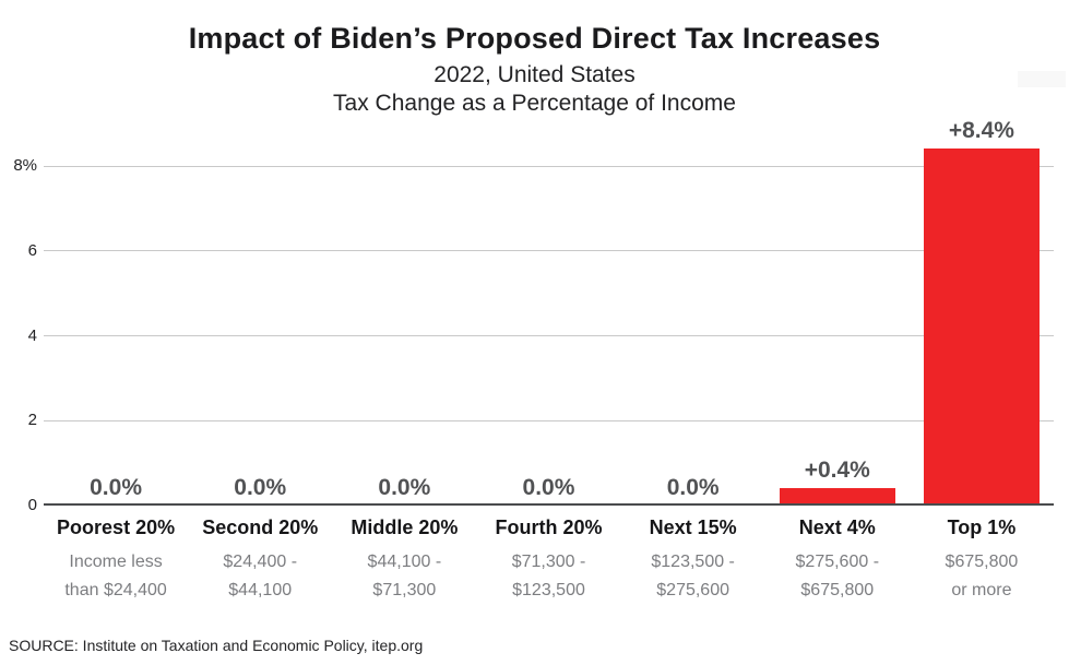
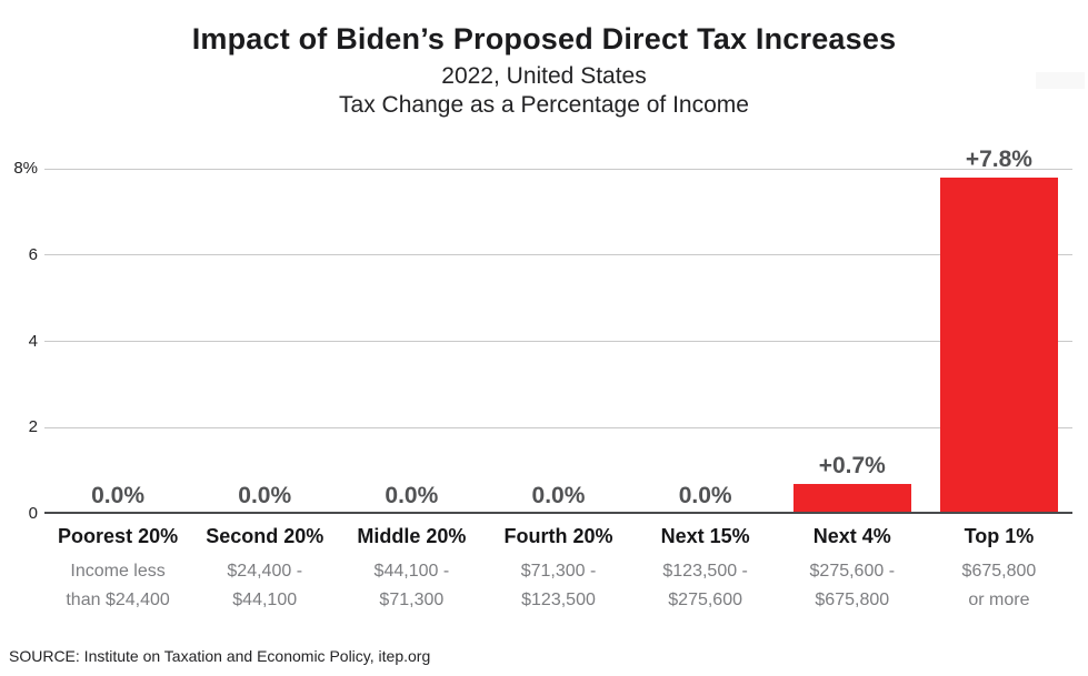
Next 4%: +0.4% -> +0.7%
Top 1%: +8.4% -> +7.8%
